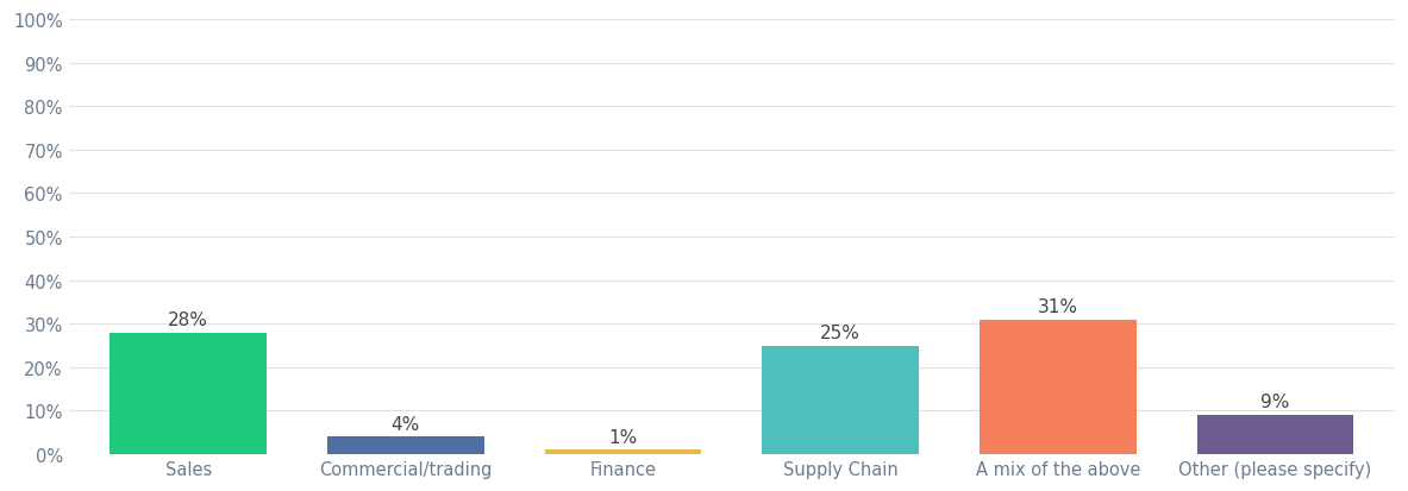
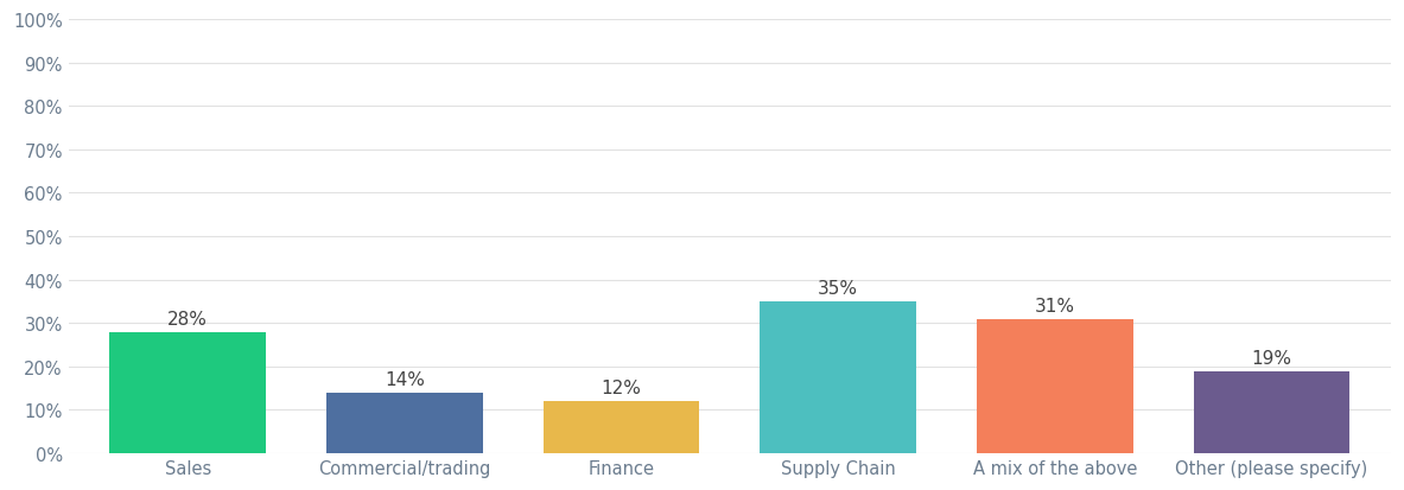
Commercial/trading: 4% -> 14%
Finance: 1% -> 12%
Supply Chain: 25% -> 35%
Other (please specify): 9% -> 19%
